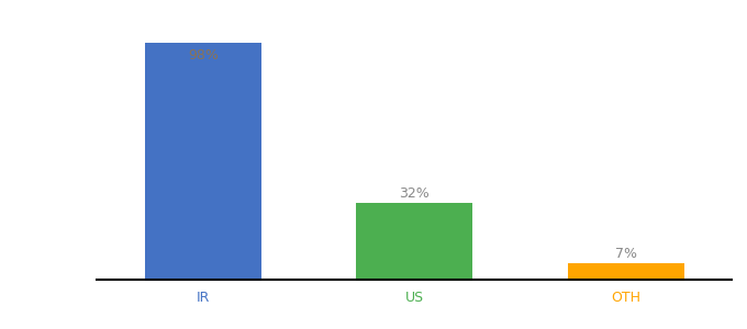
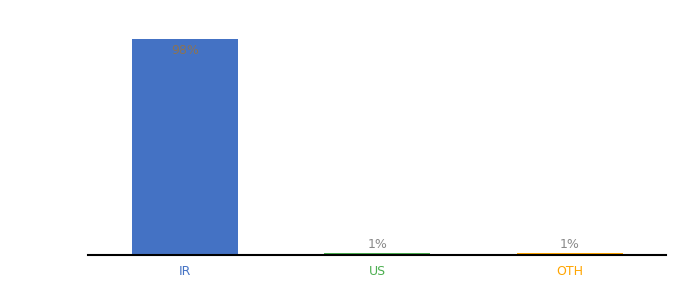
US: 32% -> 1%
OTH: 7% -> 1%
